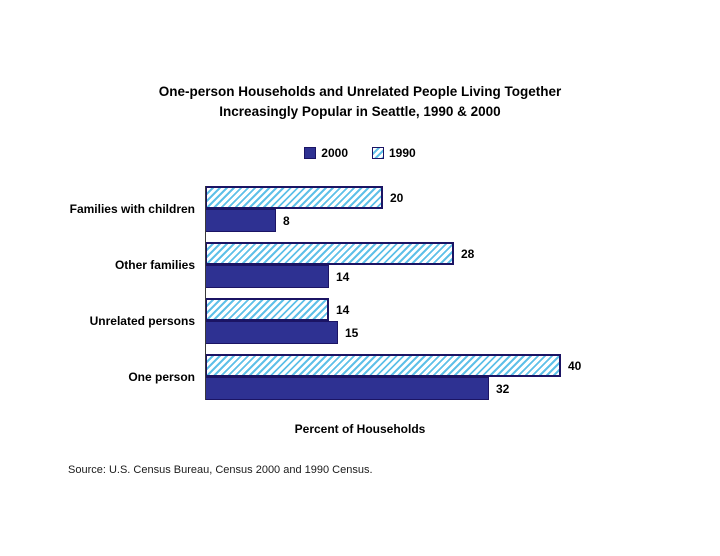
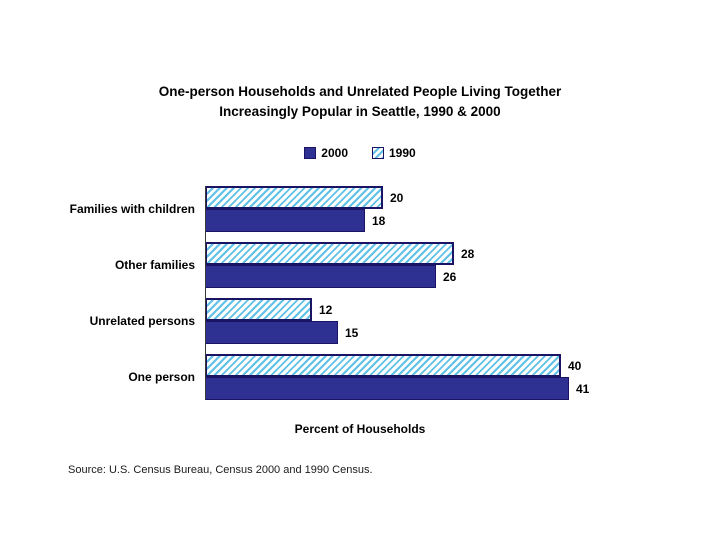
2000/Families with children: 8 -> 18
2000/Other families: 14 -> 26
1990/Unrelated persons: 14 -> 12
2000/One person: 32 -> 41
